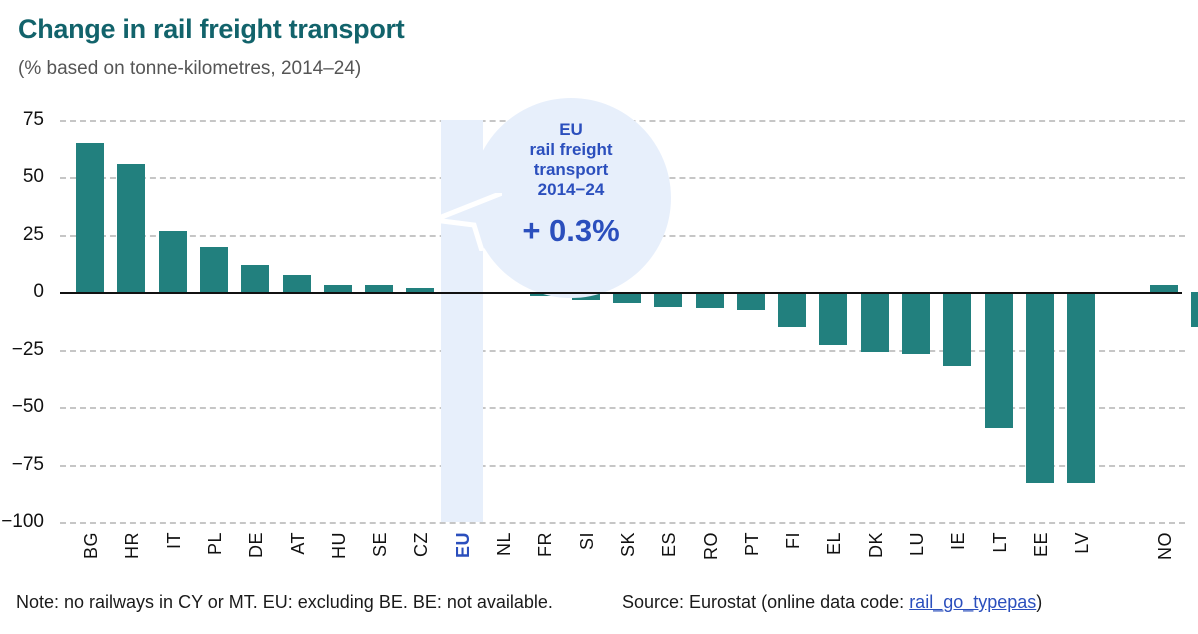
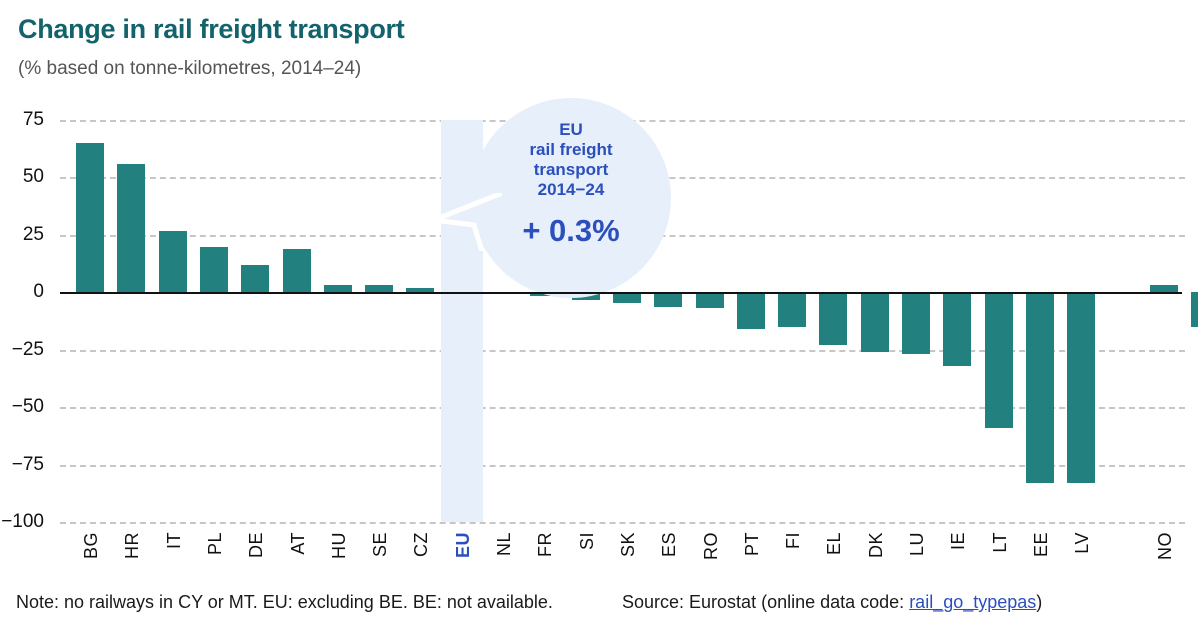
AT: 8 -> 19
PT: -8 -> -16
